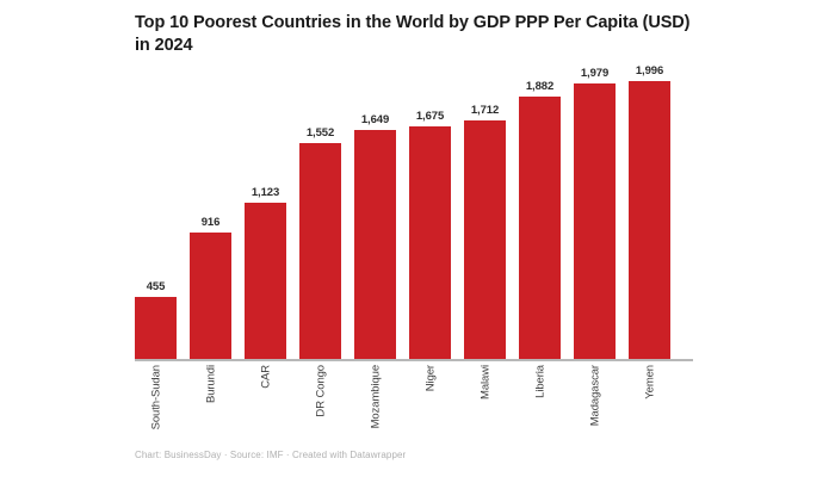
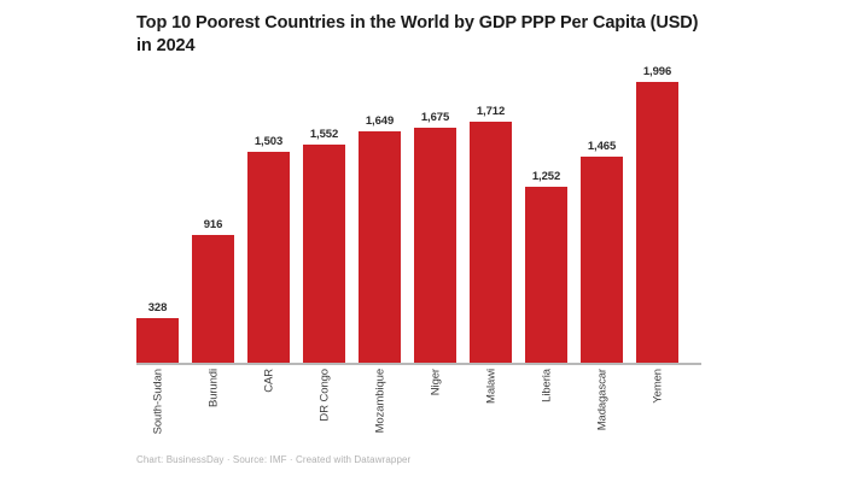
South-Sudan: 455 -> 328
CAR: 1,123 -> 1,503
Liberia: 1,882 -> 1,252
Madagascar: 1,979 -> 1,465
